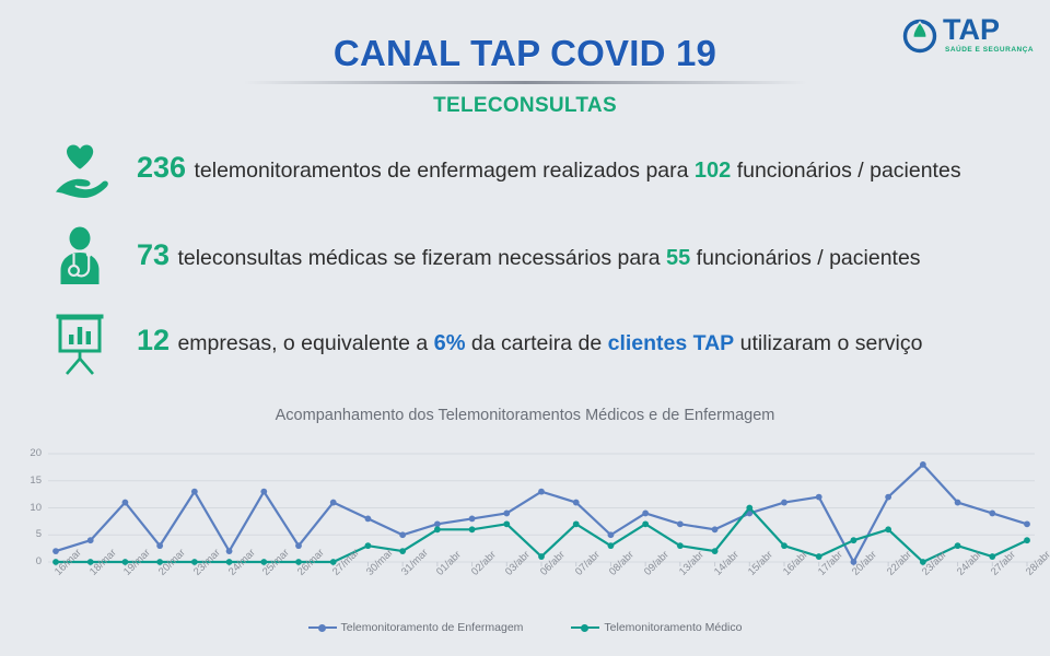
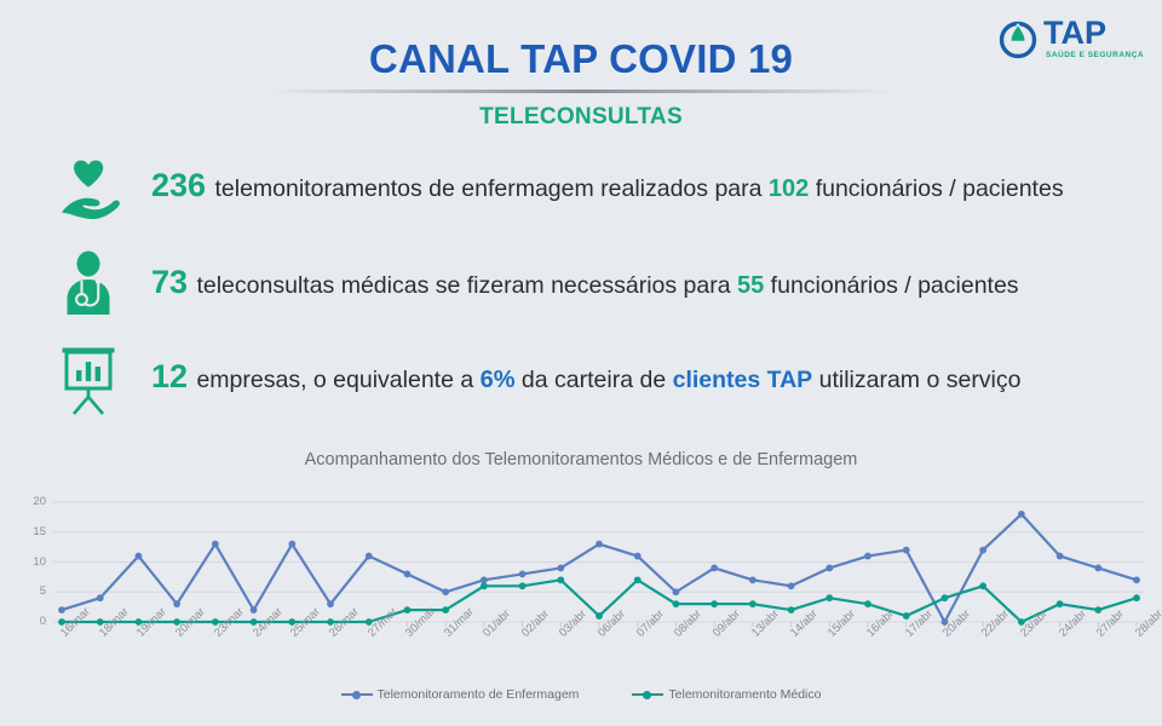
Telemonitoramento Médico/30/mar: 3 -> 2
Telemonitoramento Médico/09/abr: 7 -> 3
Telemonitoramento Médico/15/abr: 10 -> 4
Telemonitoramento Médico/27/abr: 1 -> 2
